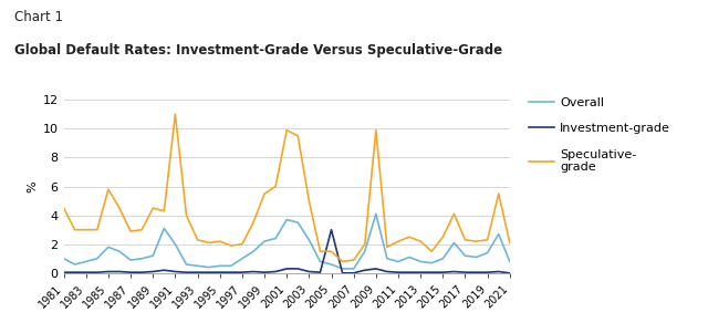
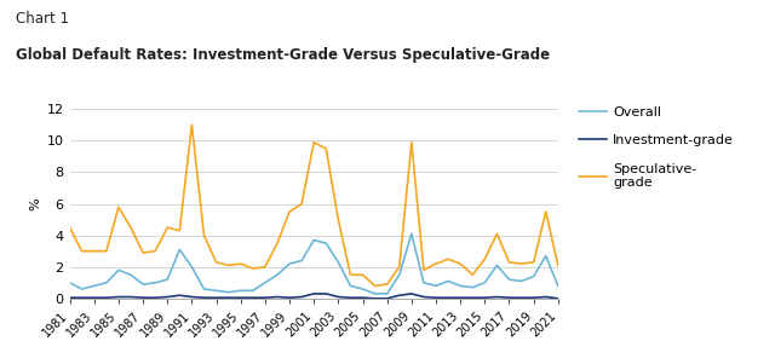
Investment-grade/2005: 3.0 -> 0.1
